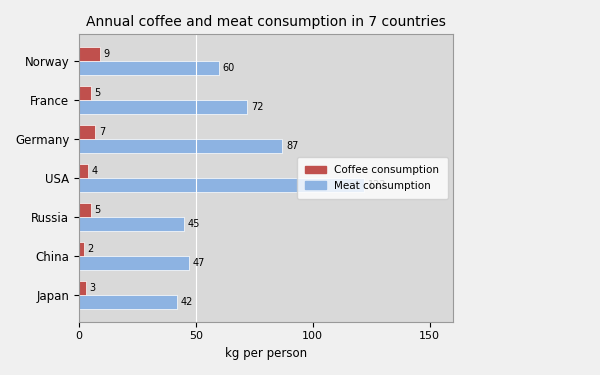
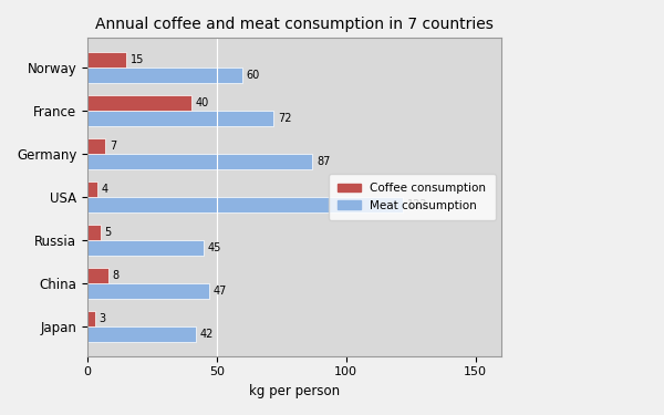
Coffee consumption/Norway: 9 -> 15
Coffee consumption/France: 5 -> 40
Coffee consumption/China: 2 -> 8
